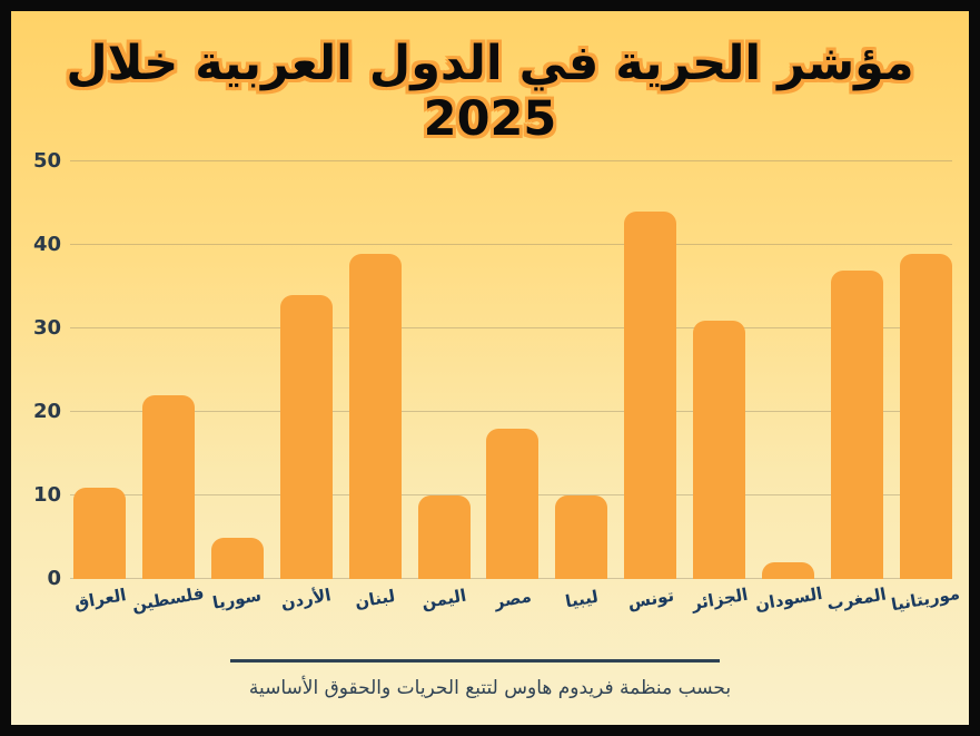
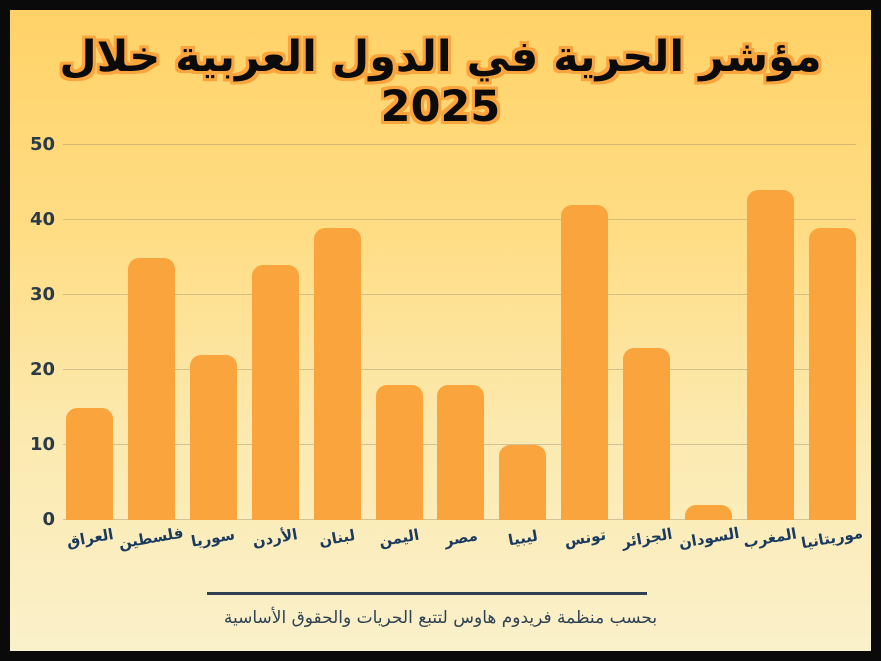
العراق: 11 -> 15
فلسطين: 22 -> 35
سوريا: 5 -> 22
اليمن: 10 -> 18
تونس: 44 -> 42
الجزائر: 31 -> 23
المغرب: 37 -> 44
